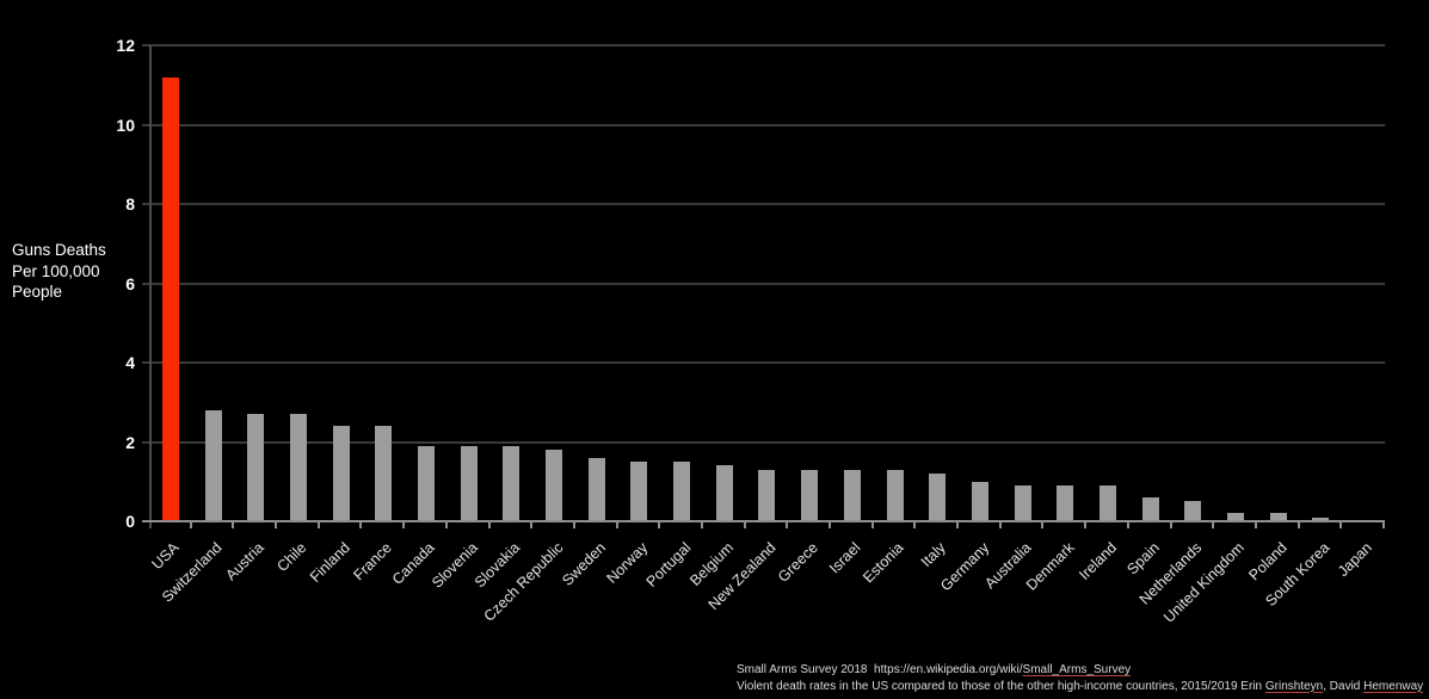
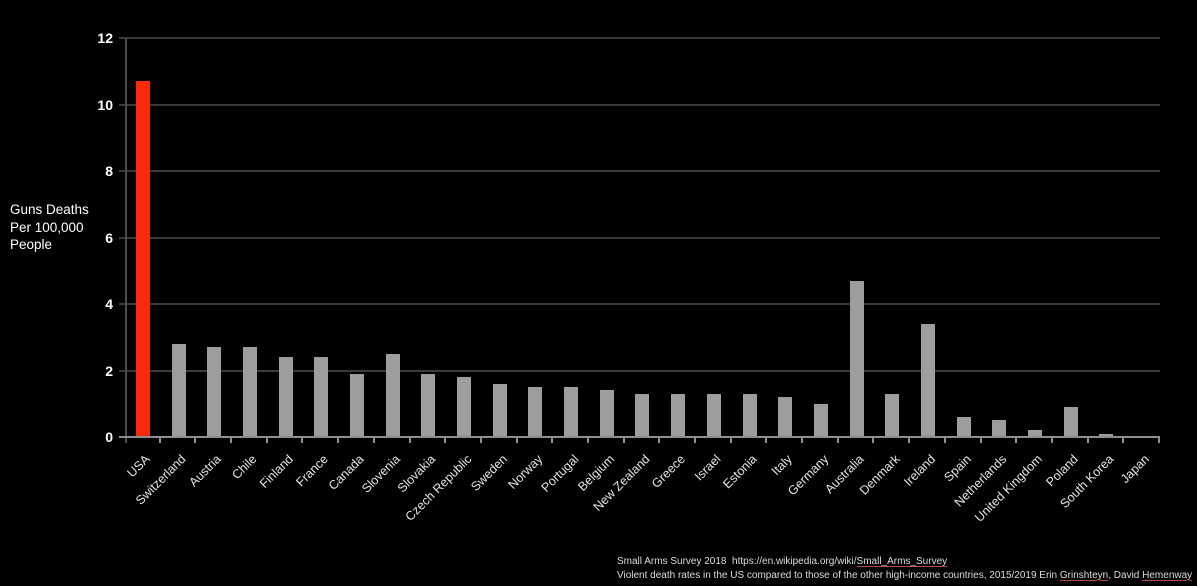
USA: 11.2 -> 10.7
Slovenia: 1.9 -> 2.5
Australia: 0.9 -> 4.7
Denmark: 0.9 -> 1.3
Ireland: 0.9 -> 3.4
Poland: 0.2 -> 0.9
